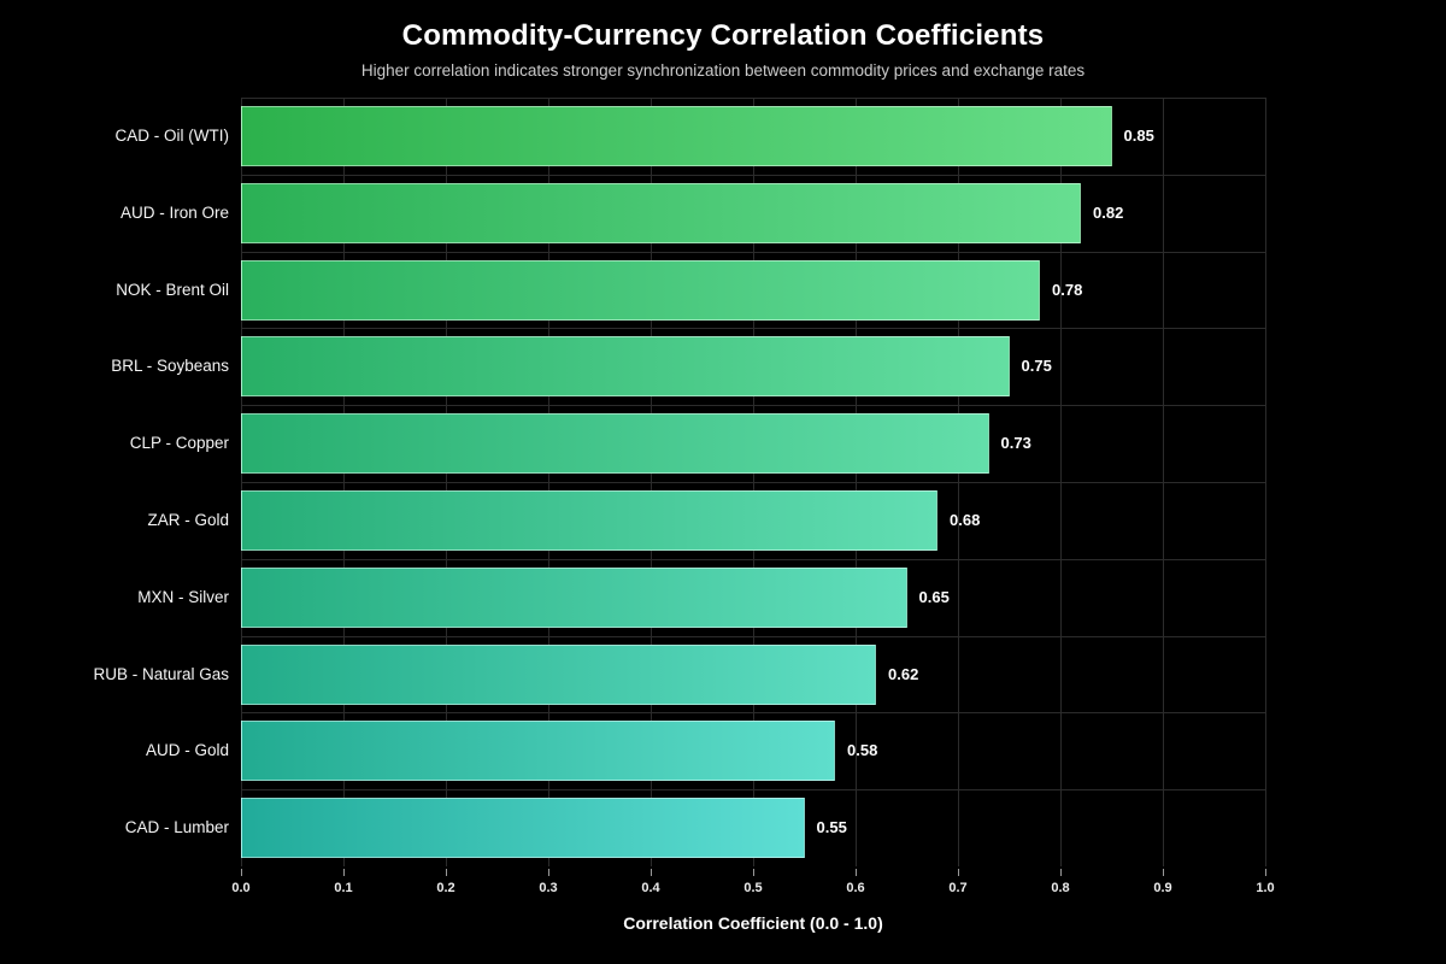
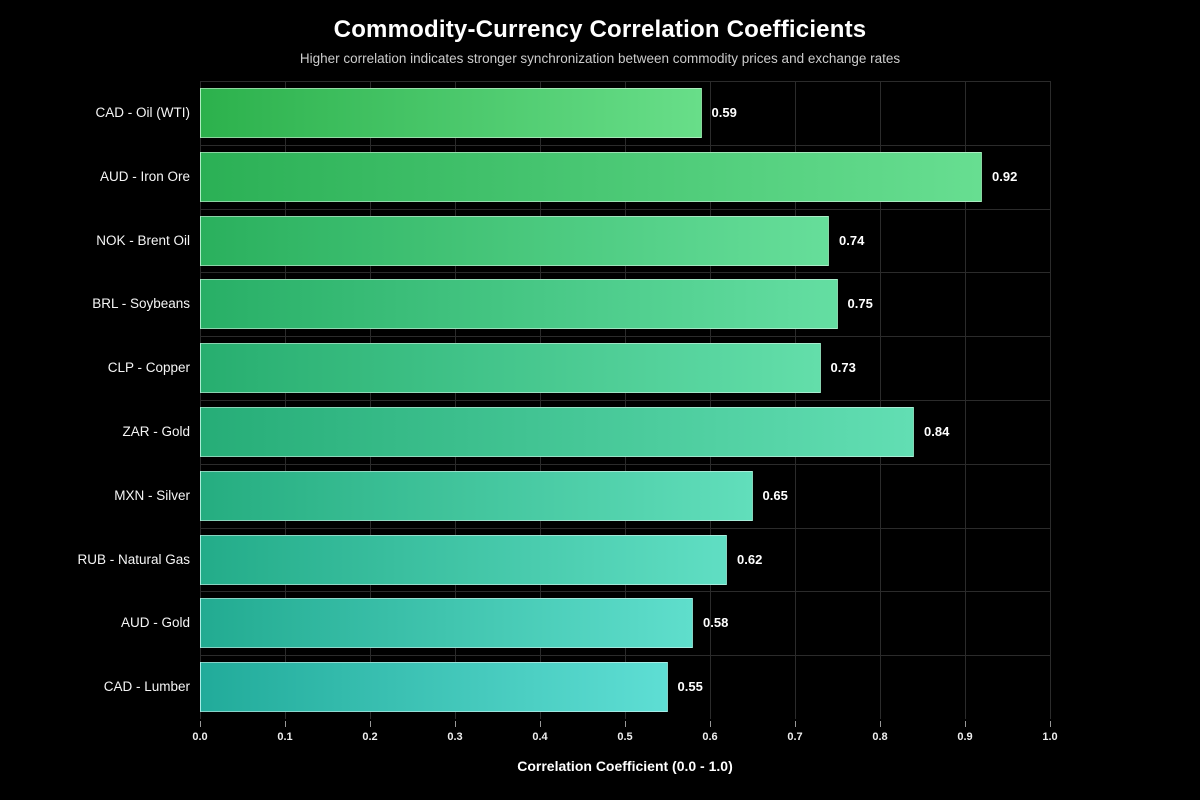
CAD - Oil (WTI): 0.85 -> 0.59
AUD - Iron Ore: 0.82 -> 0.92
NOK - Brent Oil: 0.78 -> 0.74
ZAR - Gold: 0.68 -> 0.84
